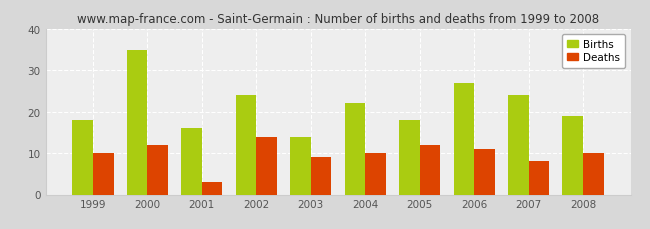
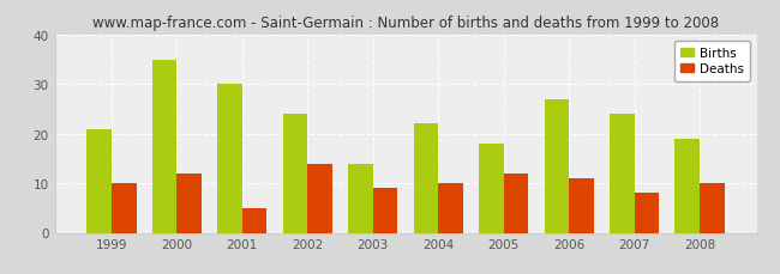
Births/1999: 18 -> 21
Births/2001: 16 -> 30
Deaths/2001: 3 -> 5
